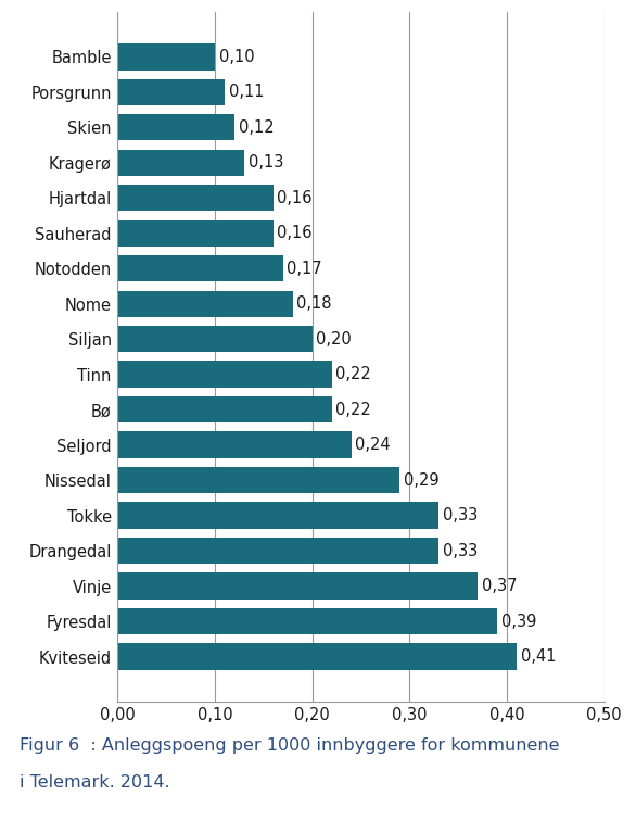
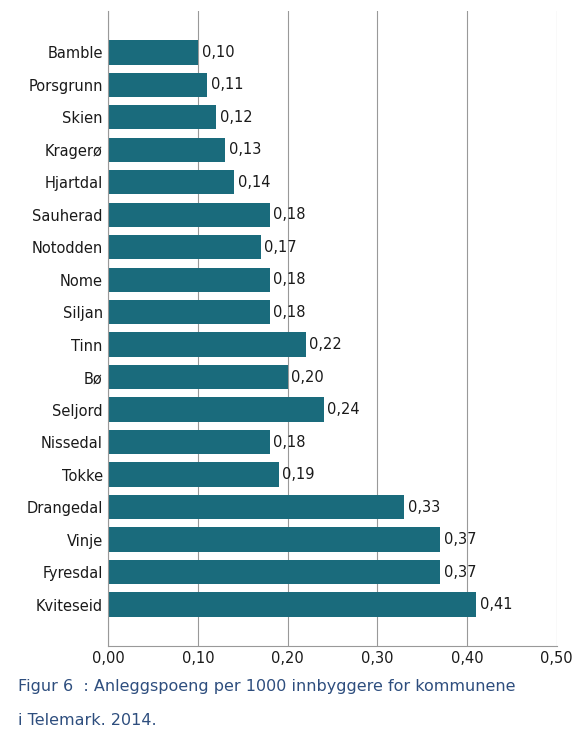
Hjartdal: 0,16 -> 0,14
Sauherad: 0,16 -> 0,18
Siljan: 0,20 -> 0,18
Bø: 0,22 -> 0,20
Nissedal: 0,29 -> 0,18
Tokke: 0,33 -> 0,19
Fyresdal: 0,39 -> 0,37
